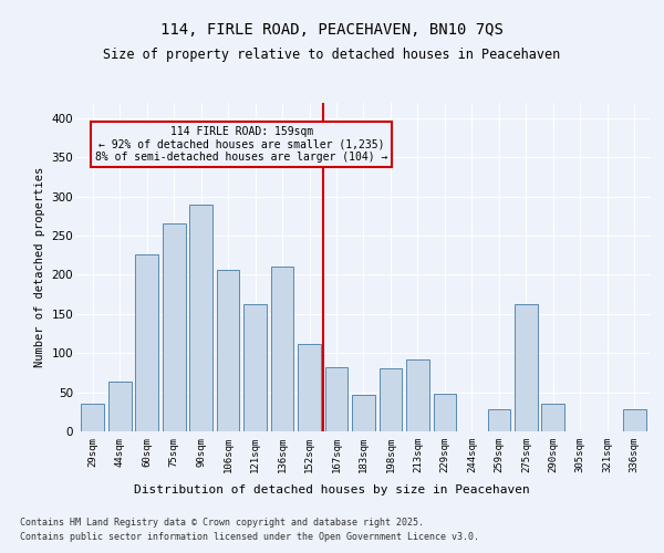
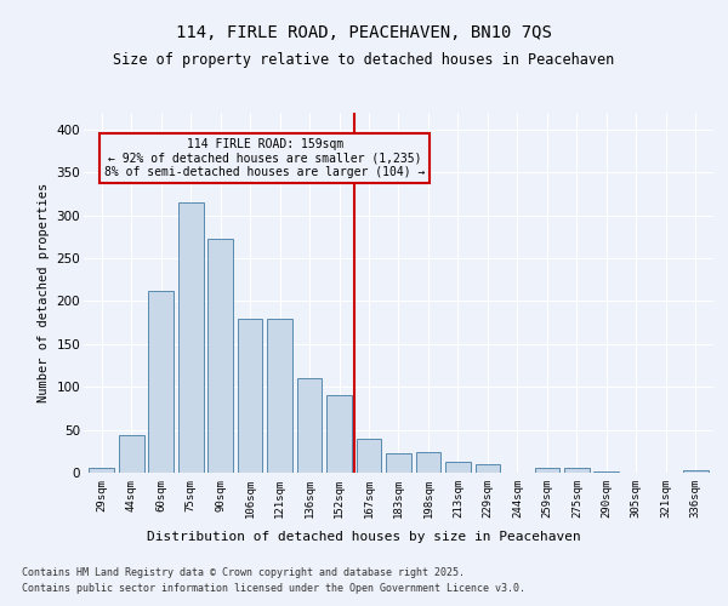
29sqm: 36 -> 5
44sqm: 64 -> 44
60sqm: 226 -> 212
75sqm: 266 -> 315
90sqm: 290 -> 272
106sqm: 206 -> 179
121sqm: 162 -> 179
136sqm: 210 -> 110
152sqm: 112 -> 90
167sqm: 82 -> 39
183sqm: 46 -> 22
198sqm: 80 -> 24
213sqm: 92 -> 13
229sqm: 48 -> 10
259sqm: 28 -> 6
275sqm: 162 -> 6
290sqm: 36 -> 1
336sqm: 28 -> 3
